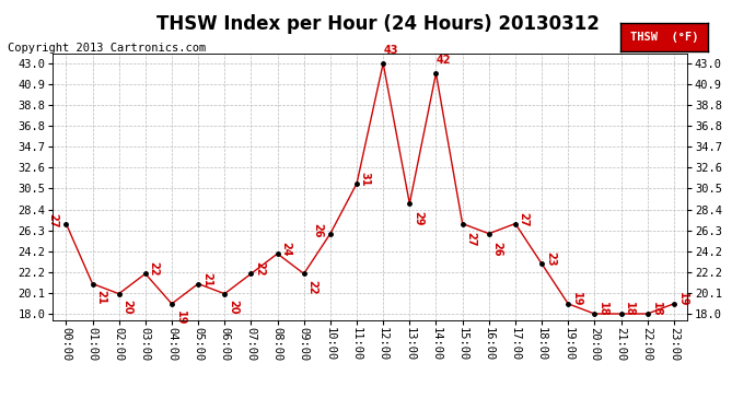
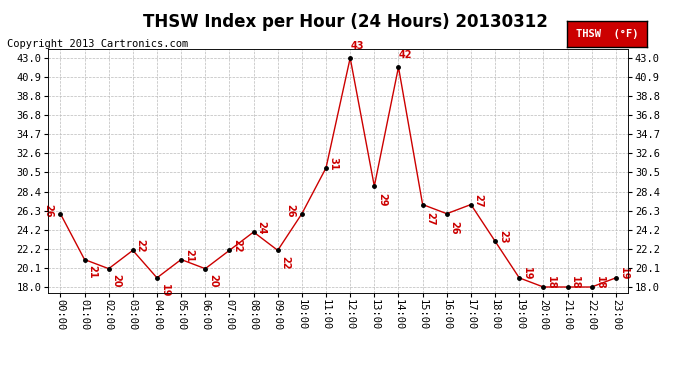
00:00: 27 -> 26
